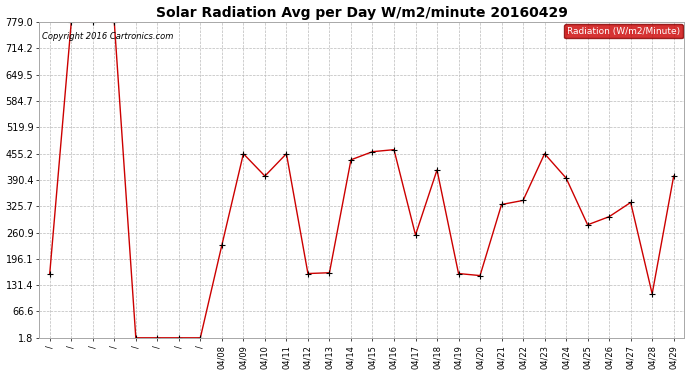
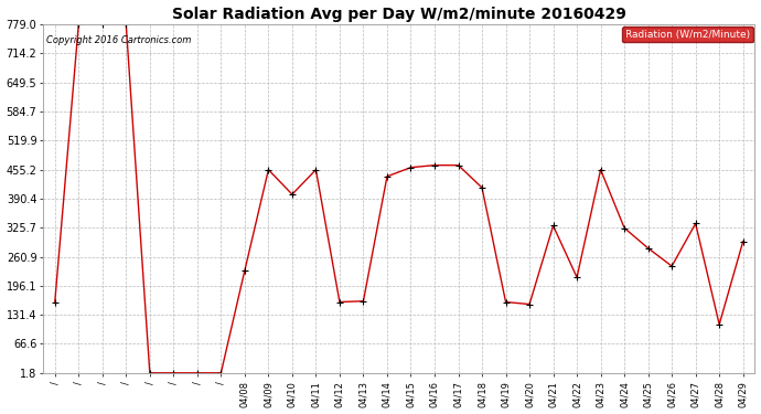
04/17: 255 -> 465
04/22: 340 -> 215
04/24: 395 -> 325
04/26: 300 -> 240
04/29: 400 -> 295
